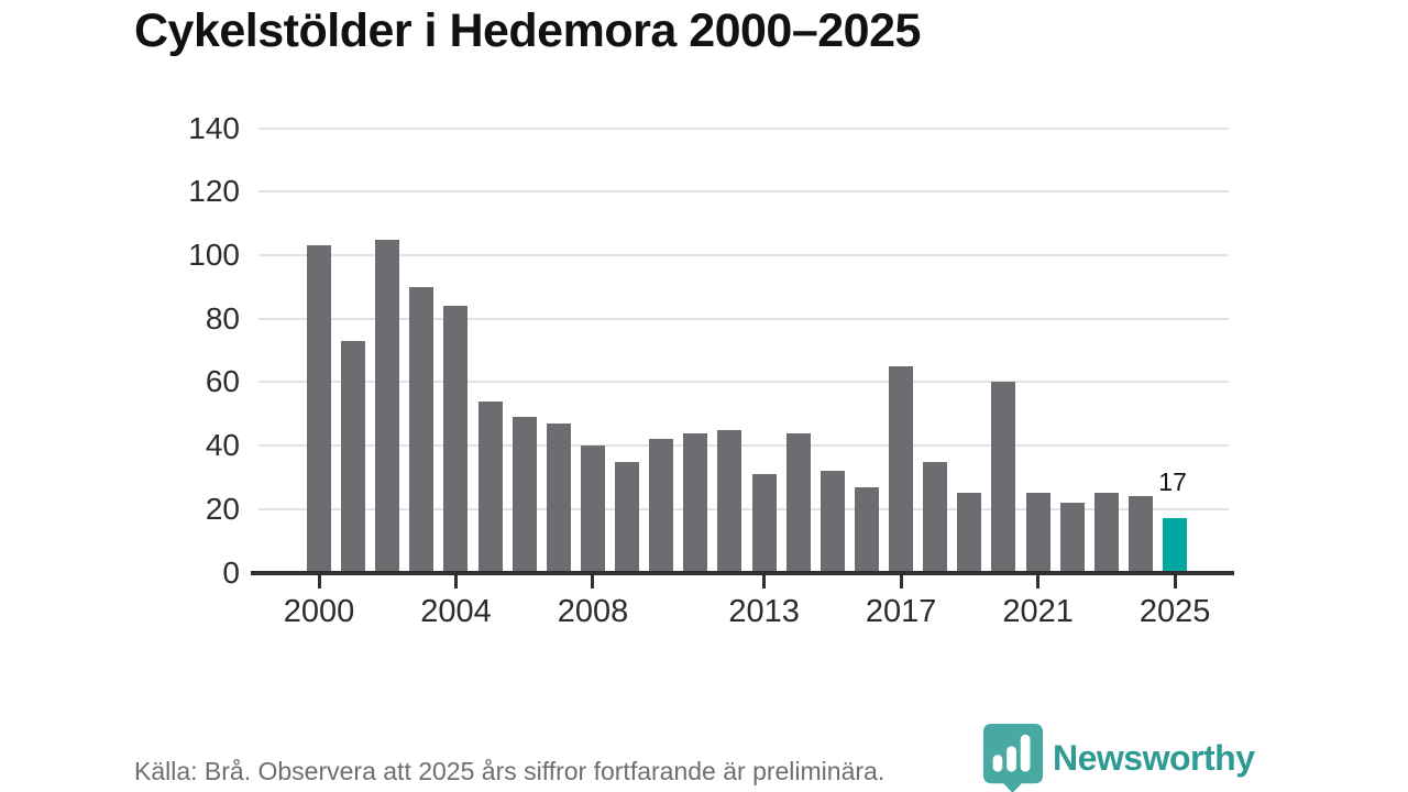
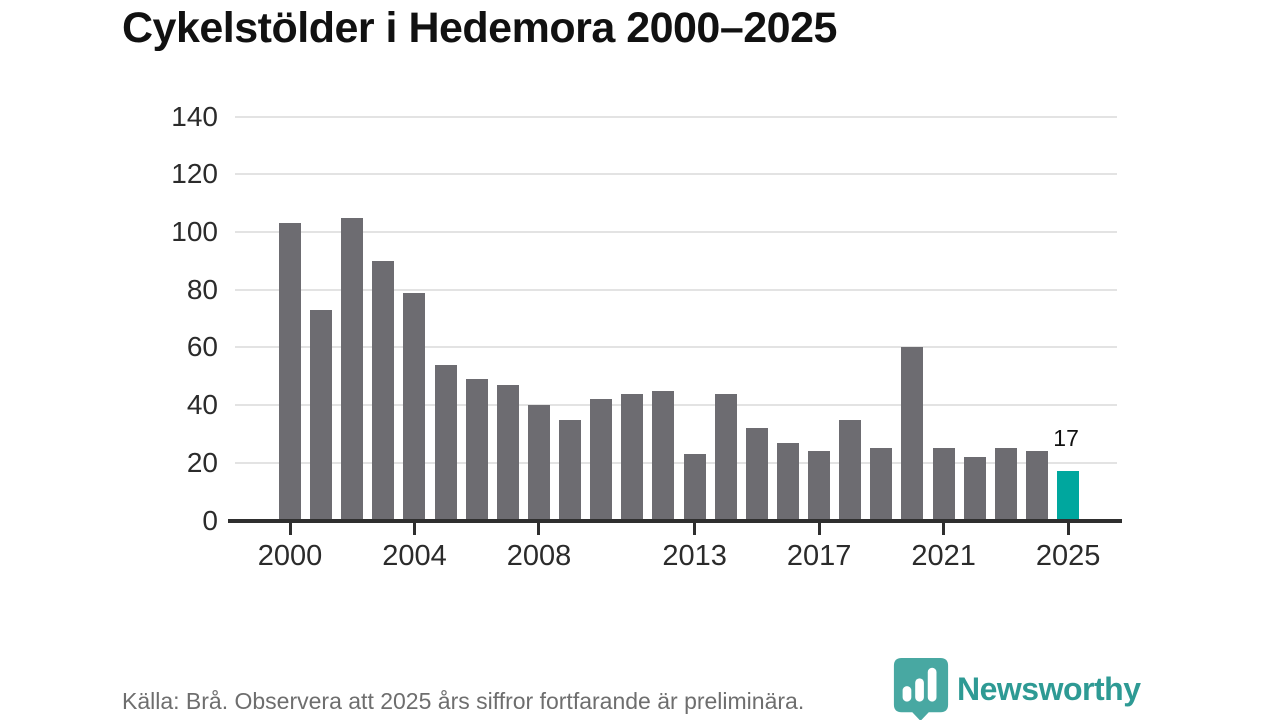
2004: 84 -> 79
2013: 31 -> 23
2017: 65 -> 24
